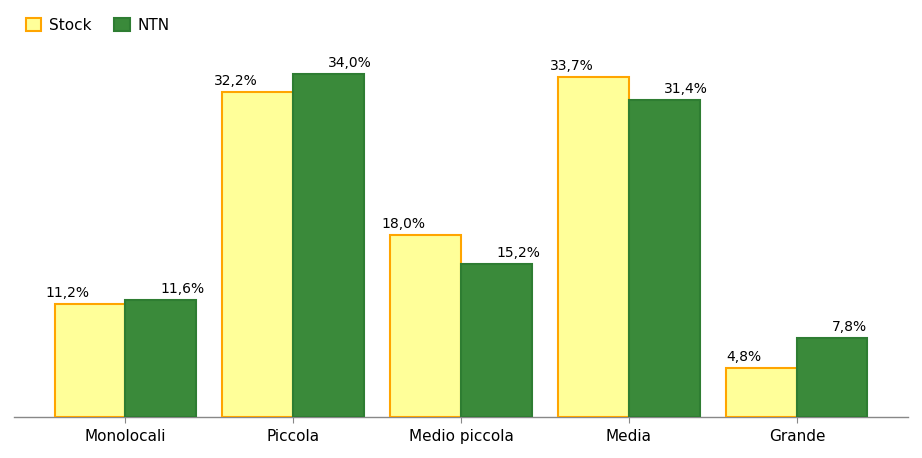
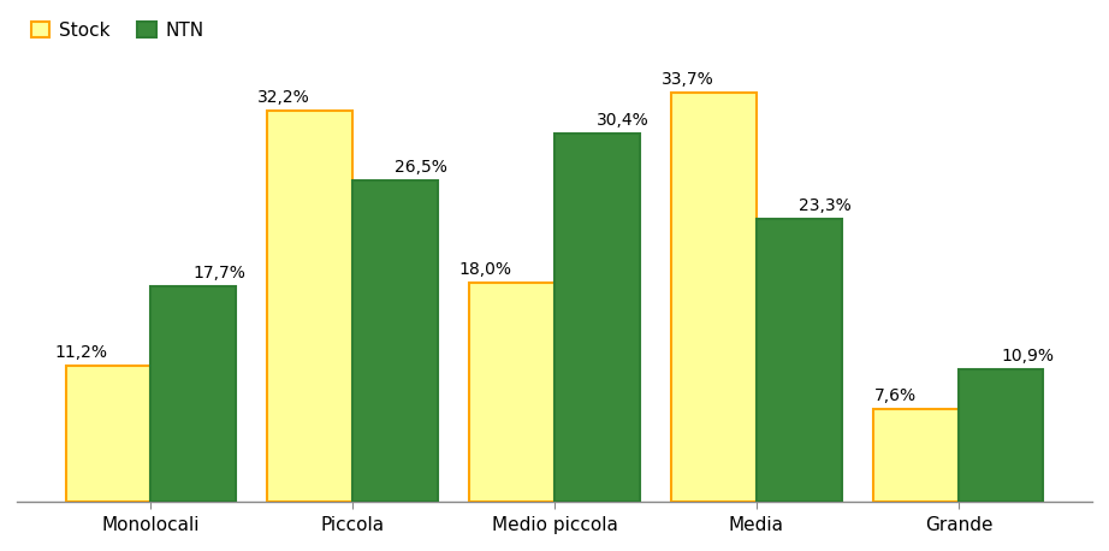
NTN/Monolocali: 11,6% -> 17,7%
NTN/Piccola: 34,0% -> 26,5%
NTN/Medio piccola: 15,2% -> 30,4%
NTN/Media: 31,4% -> 23,3%
Stock/Grande: 4,8% -> 7,6%
NTN/Grande: 7,8% -> 10,9%
